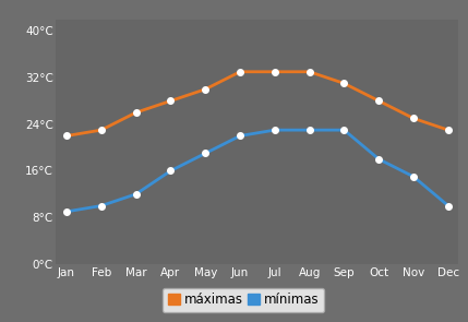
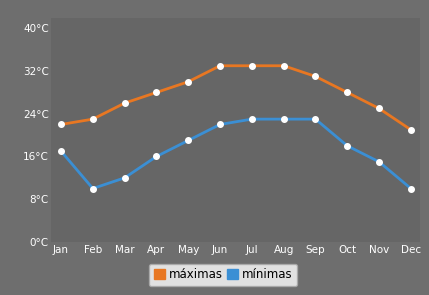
mínimas/Jan: 9°C -> 17°C
máximas/Dec: 23°C -> 21°C
